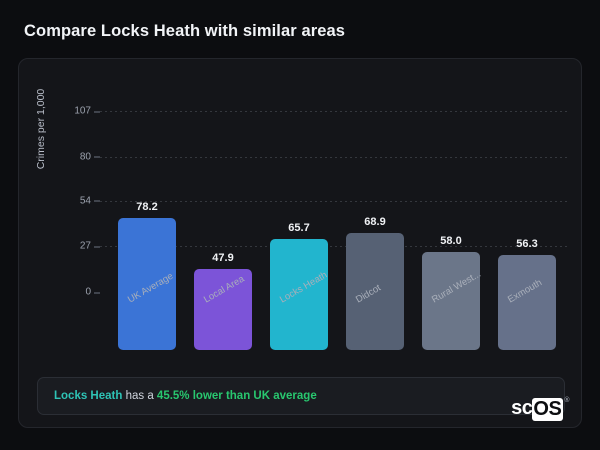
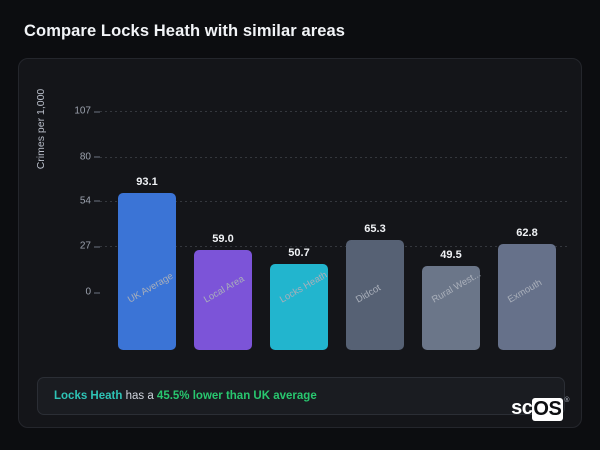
UK Average: 78.2 -> 93.1
Local Area: 47.9 -> 59.0
Locks Heath: 65.7 -> 50.7
Didcot: 68.9 -> 65.3
Rural West...: 58.0 -> 49.5
Exmouth: 56.3 -> 62.8
